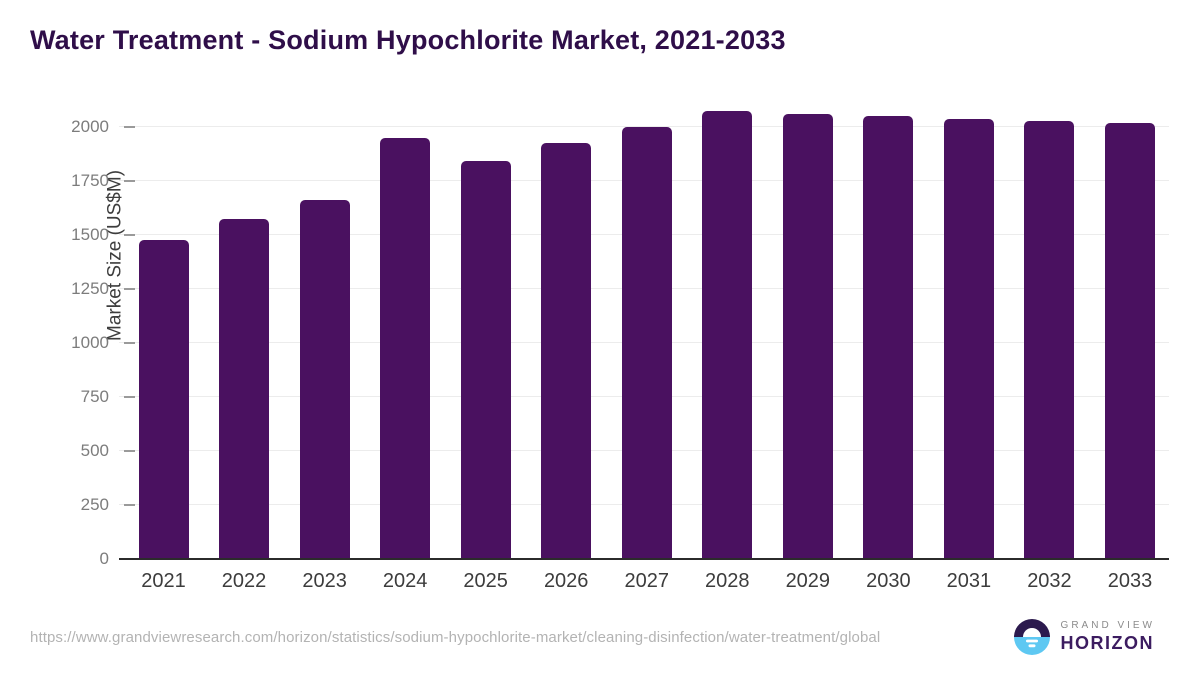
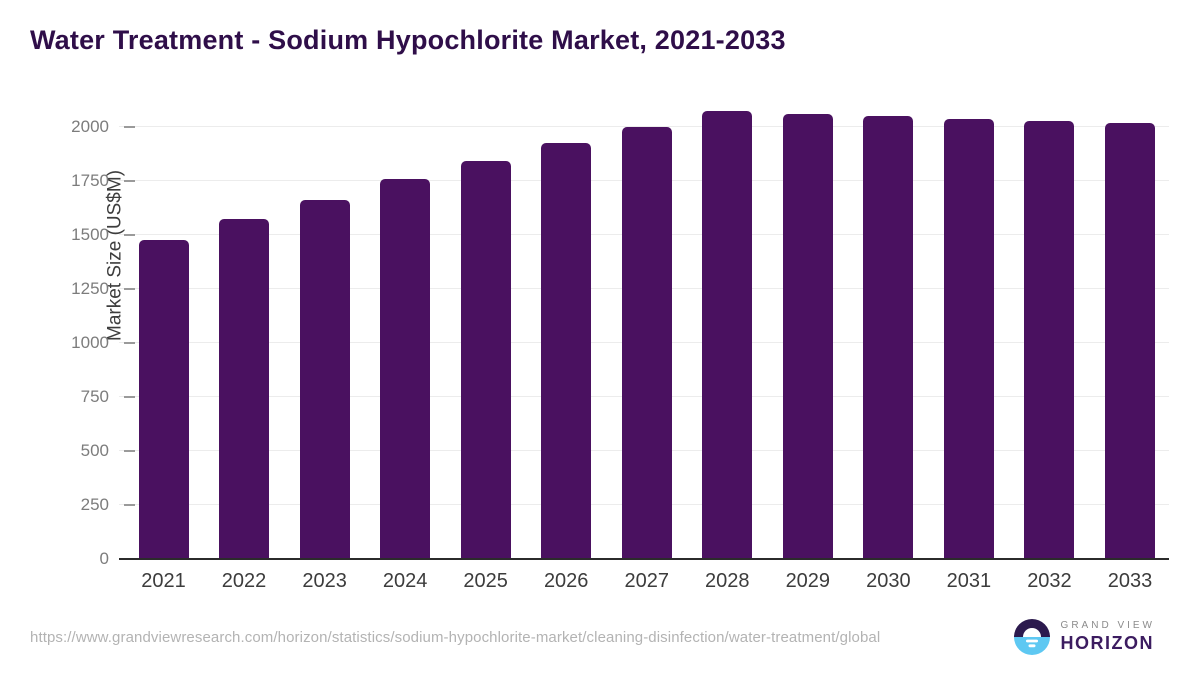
2024: 1950 -> 1760
